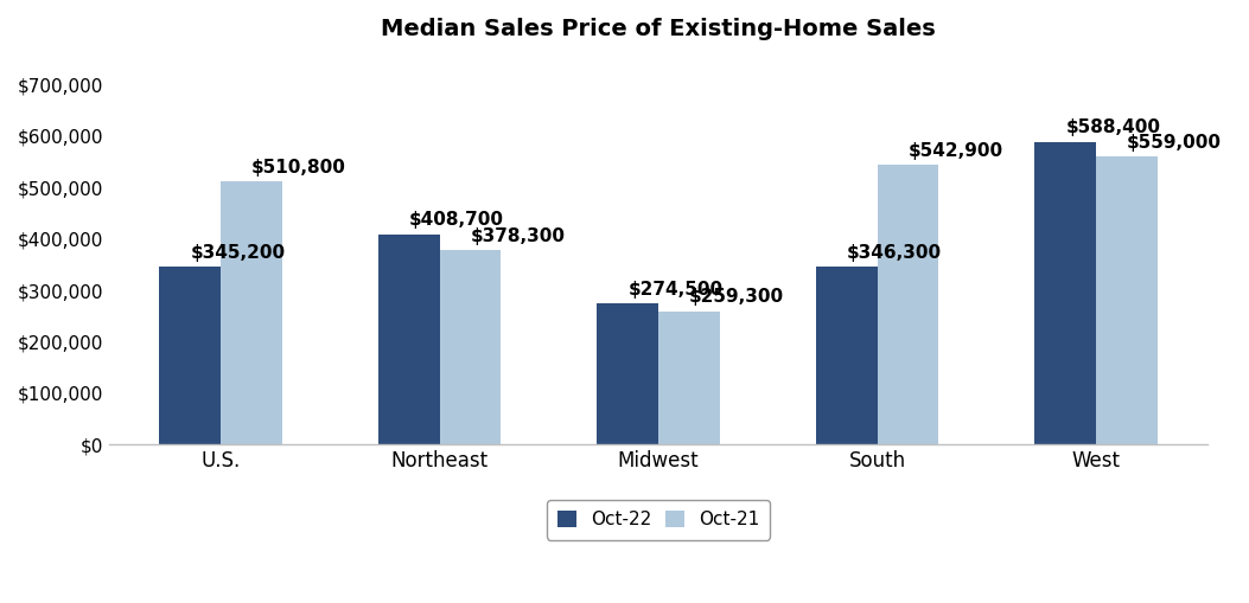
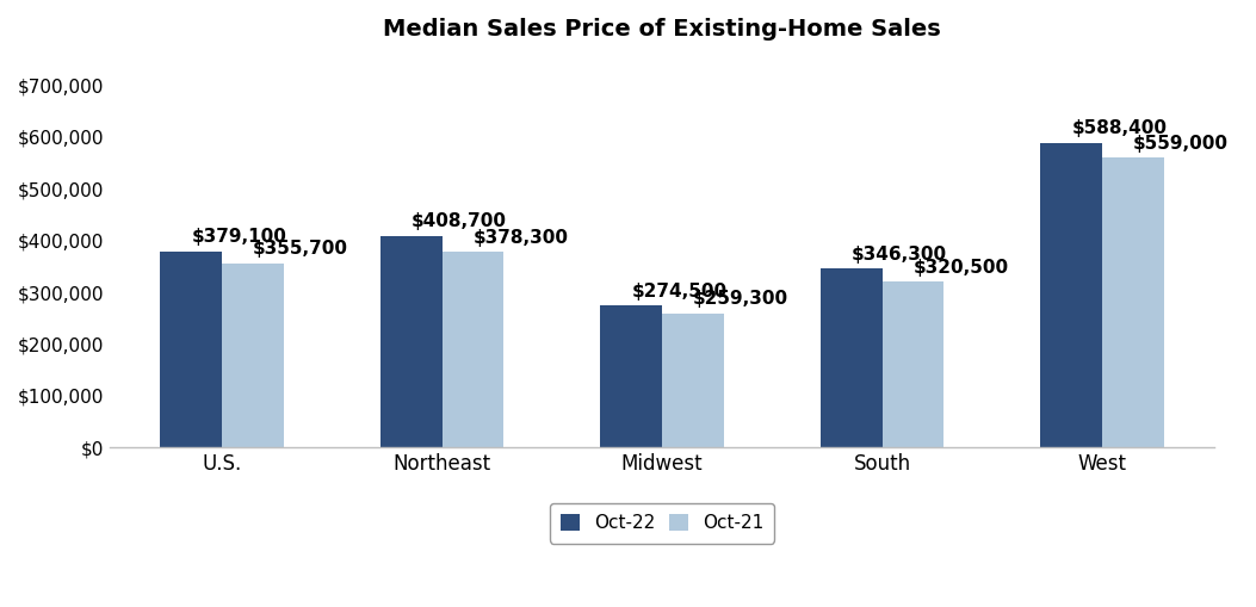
Oct-22/U.S.: $345,200 -> $379,100
Oct-21/U.S.: $510,800 -> $355,700
Oct-21/South: $542,900 -> $320,500
